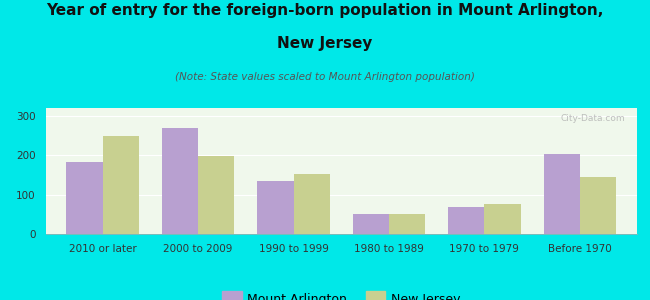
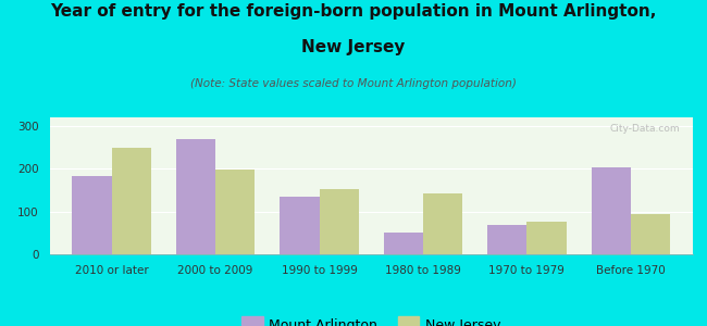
New Jersey/1980 to 1989: 50 -> 142
New Jersey/Before 1970: 145 -> 93
